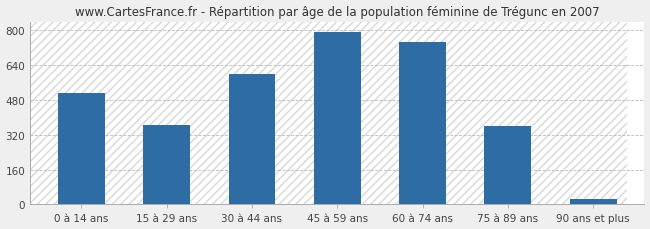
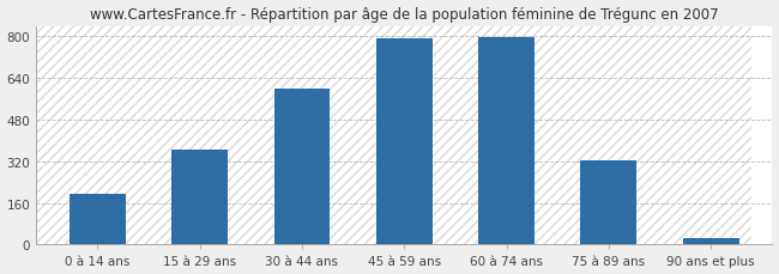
0 à 14 ans: 510 -> 195
60 à 74 ans: 745 -> 795
75 à 89 ans: 360 -> 325
